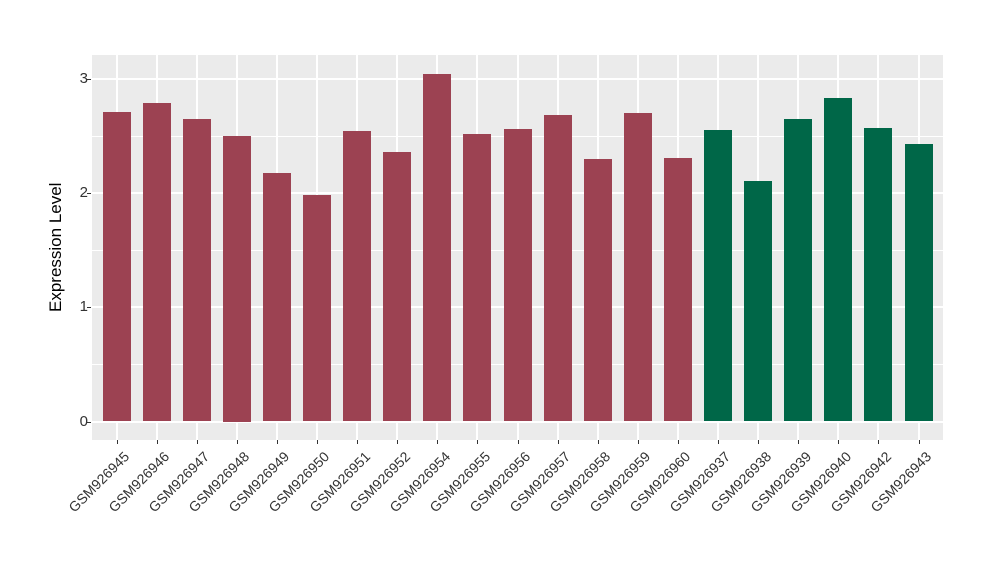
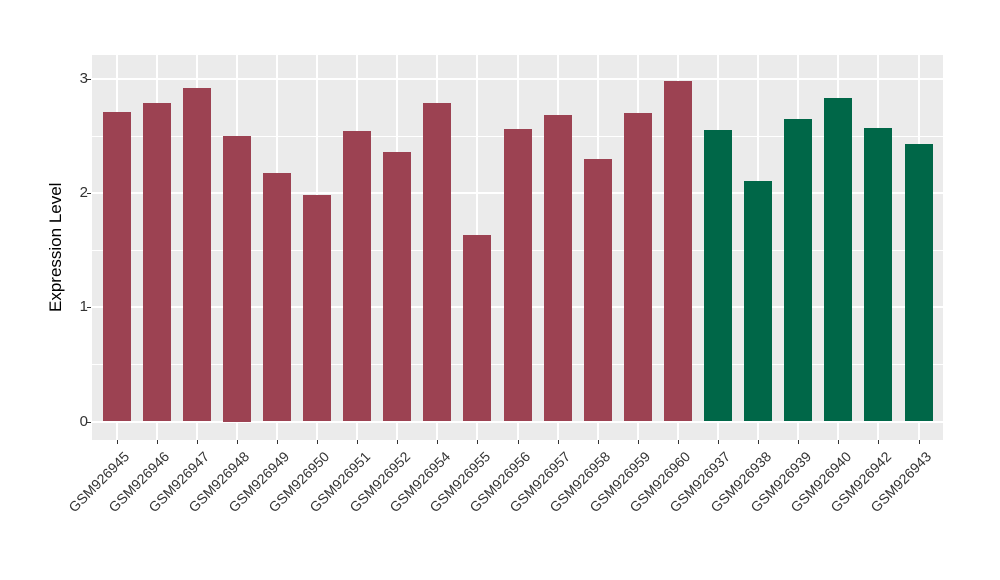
GSM926947: 2.65 -> 2.92
GSM926954: 3.04 -> 2.79
GSM926955: 2.52 -> 1.63
GSM926960: 2.31 -> 2.98
